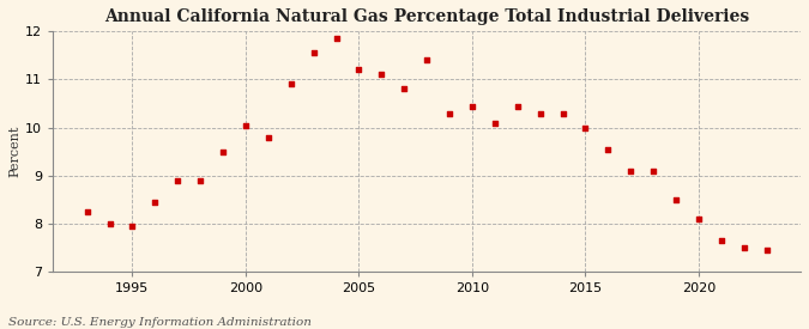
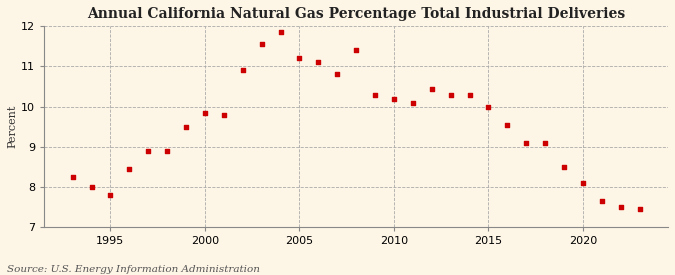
1995: 7.95 -> 7.80
2000: 10.05 -> 9.85
2010: 10.45 -> 10.20
